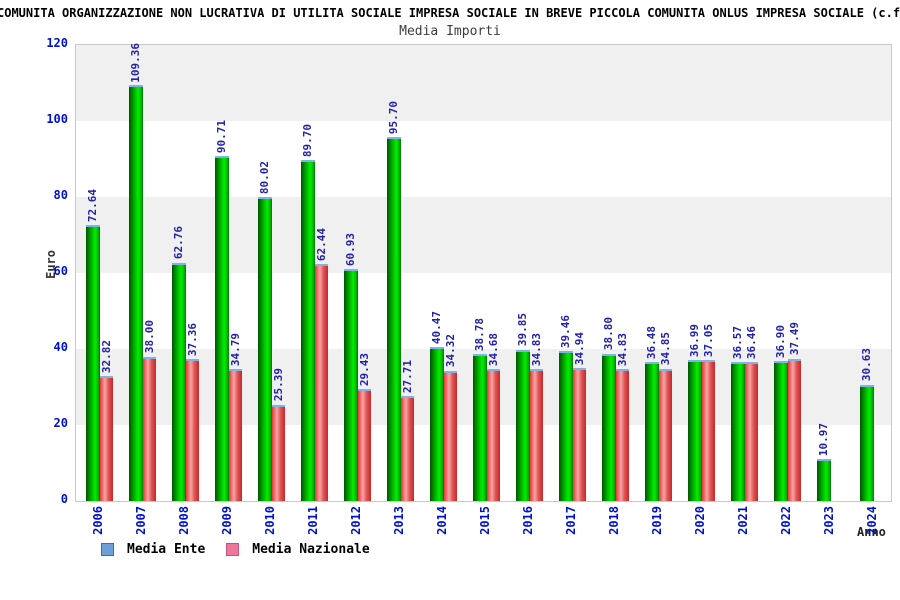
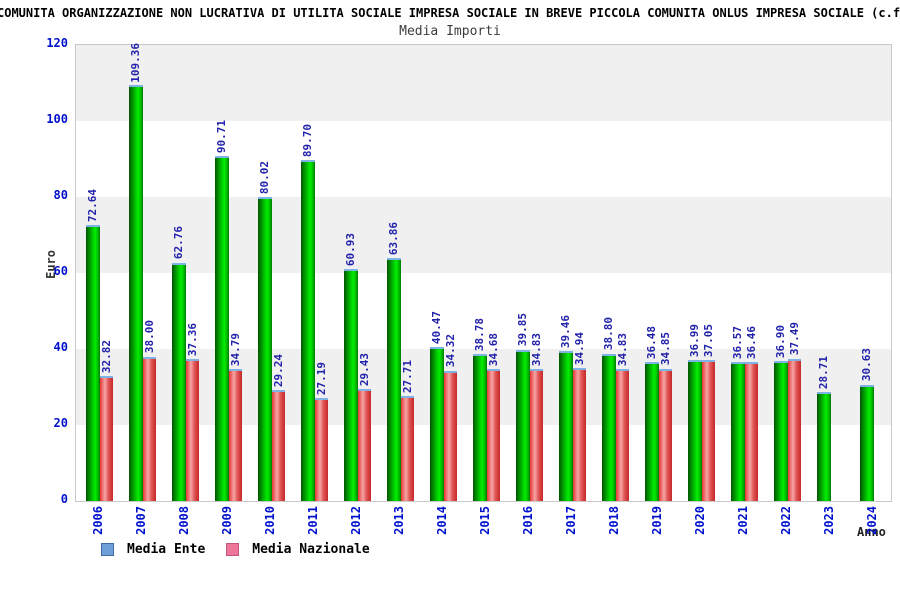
Media Nazionale/2010: 25.39 -> 29.24
Media Nazionale/2011: 62.44 -> 27.19
Media Ente/2013: 95.70 -> 63.86
Media Ente/2023: 10.97 -> 28.71
